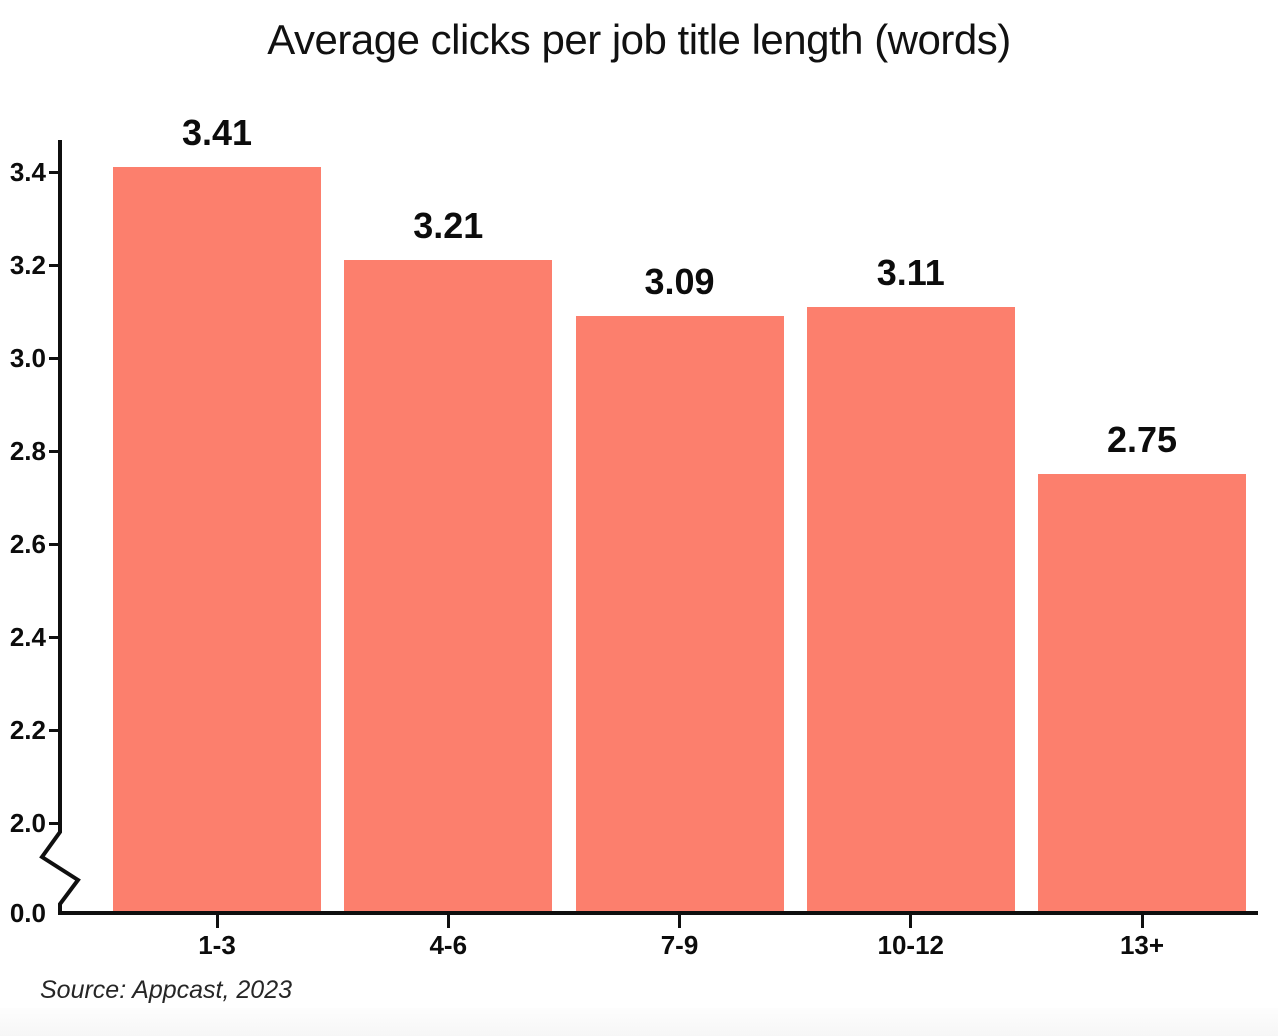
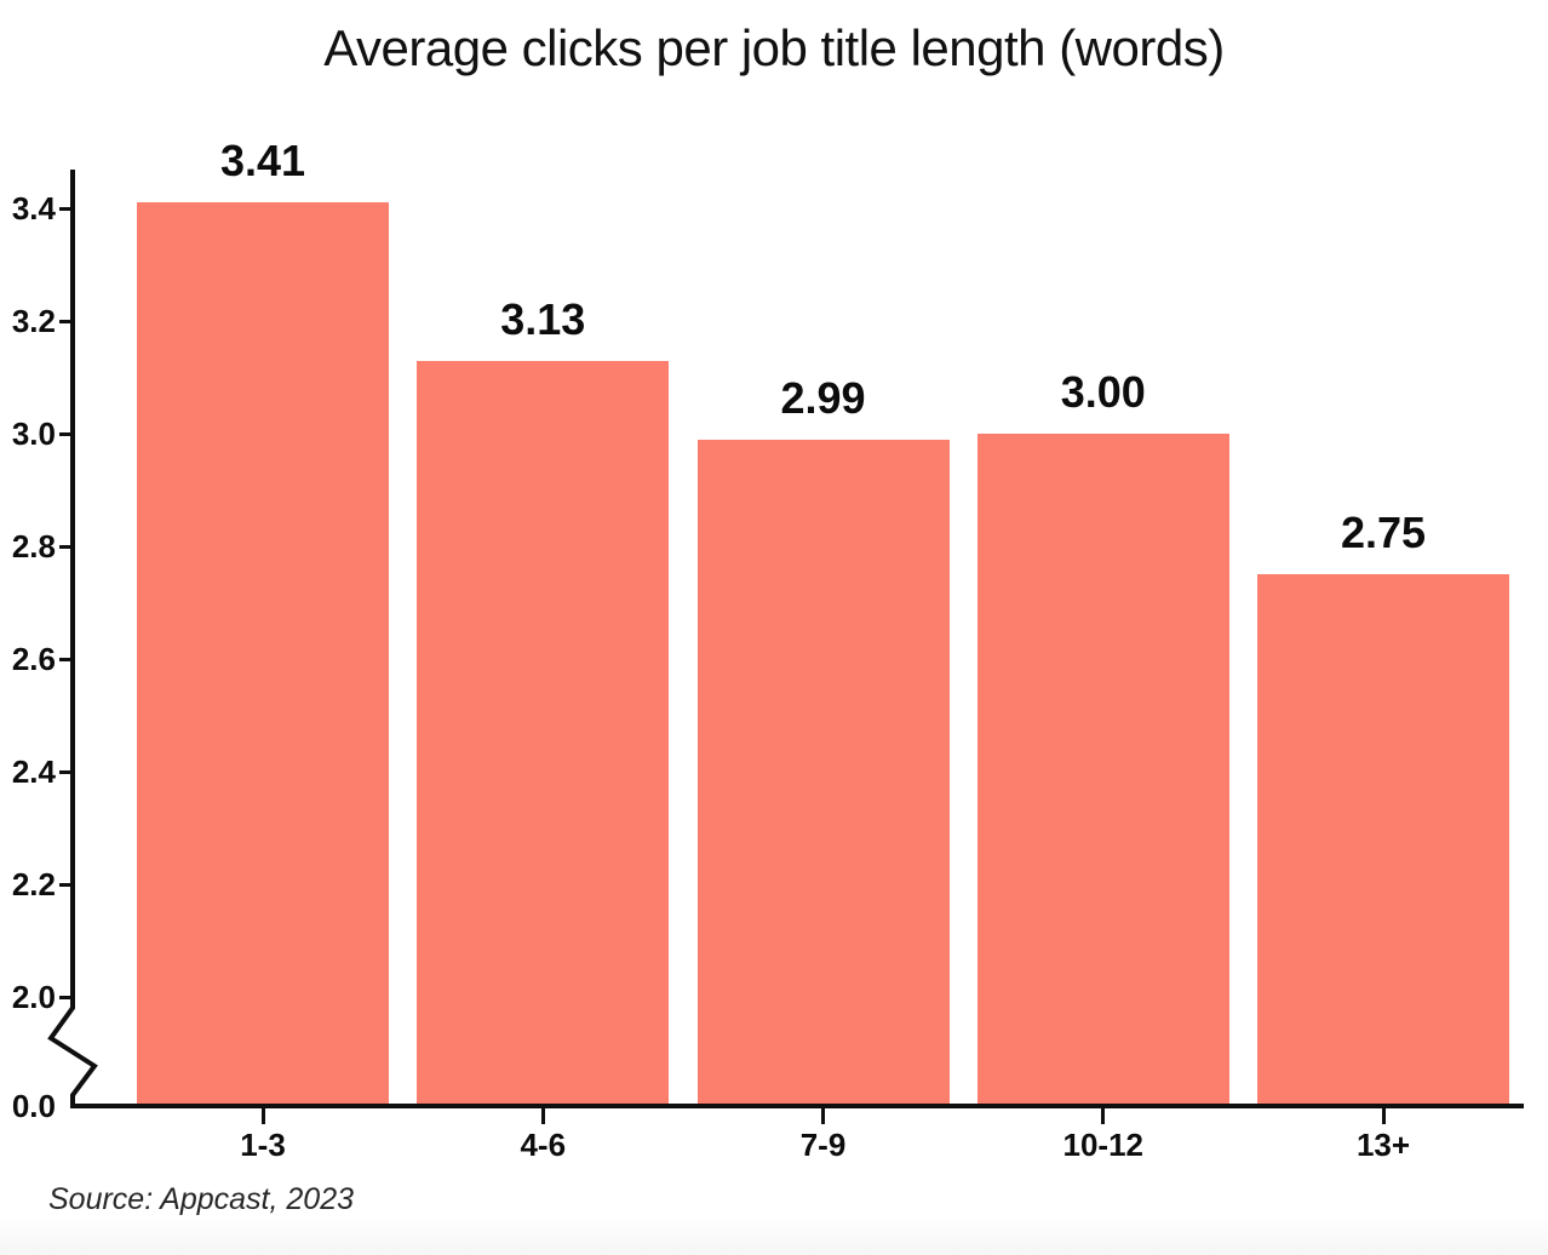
4-6: 3.21 -> 3.13
7-9: 3.09 -> 2.99
10-12: 3.11 -> 3.00
